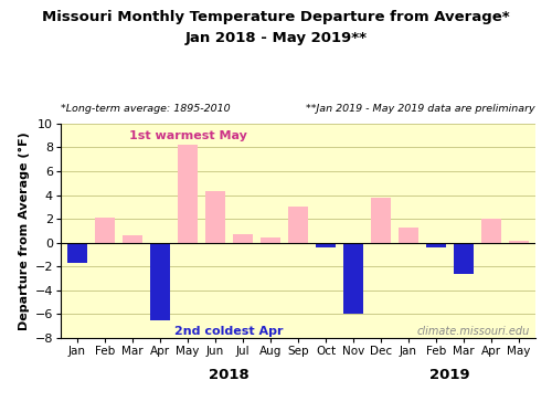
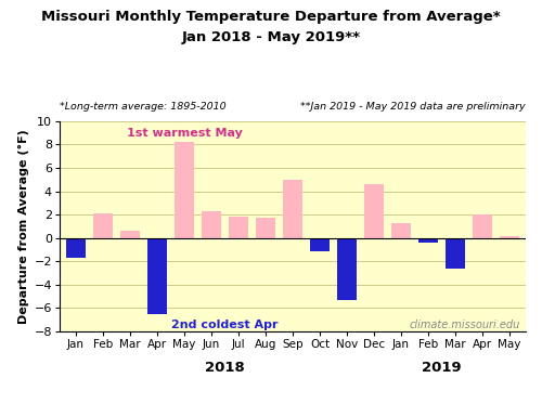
Jun: 4.3 -> 2.3
Jul: 0.7 -> 1.8
Aug: 0.4 -> 1.7
Sep: 3.0 -> 5.0
Oct: -0.4 -> -1.1
Nov: -6.0 -> -5.3
Dec: 3.8 -> 4.6
